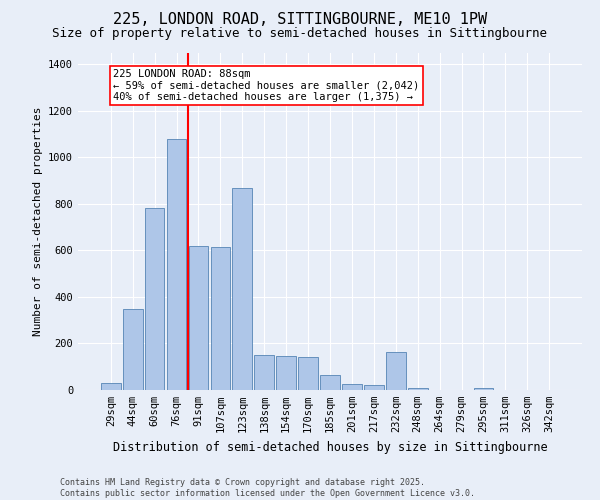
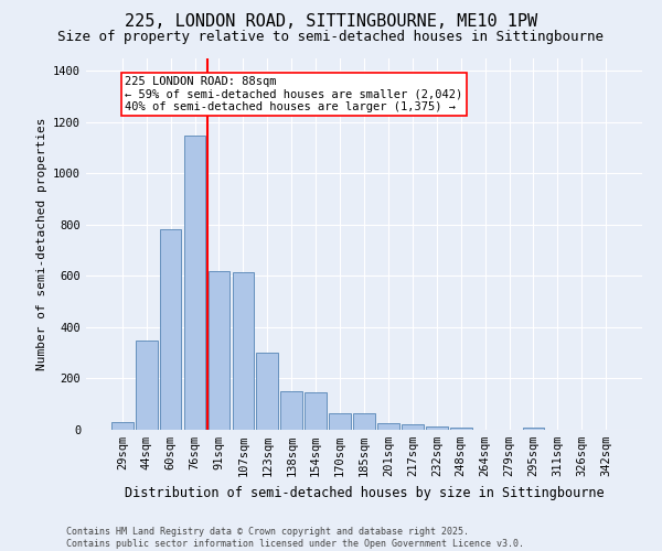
76sqm: 1080 -> 1145
123sqm: 870 -> 300
170sqm: 140 -> 65
232sqm: 165 -> 15
